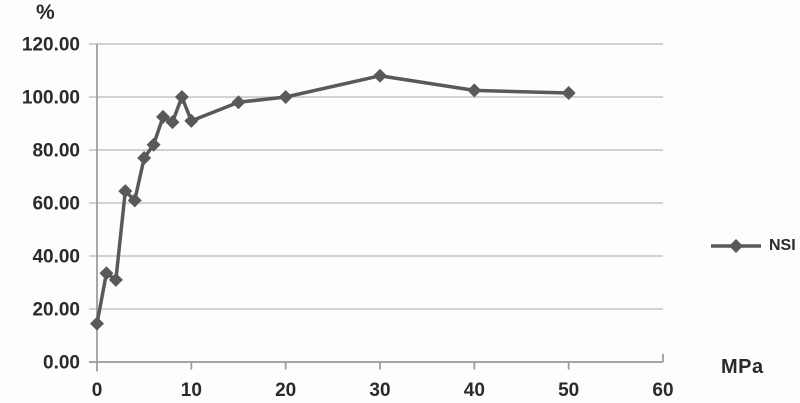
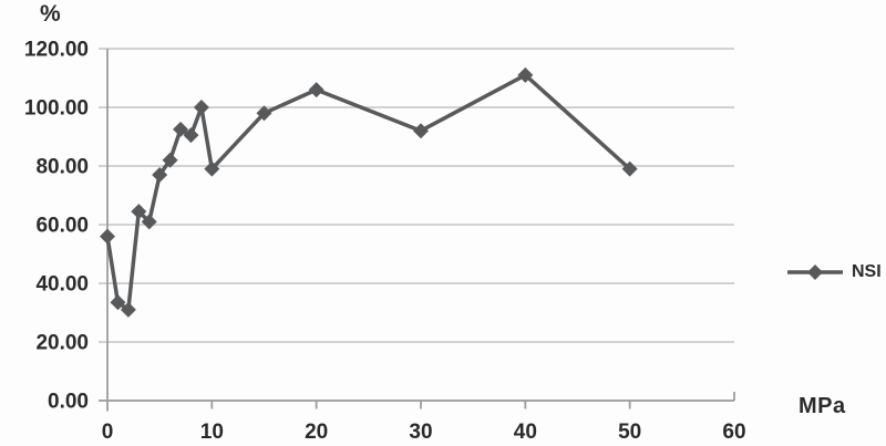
0: 14 -> 56
10: 91 -> 79
20: 100 -> 106
30: 108 -> 92
40: 102 -> 111
50: 102 -> 79
